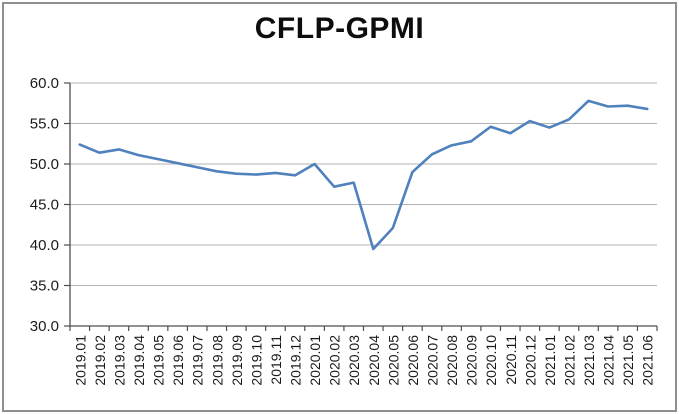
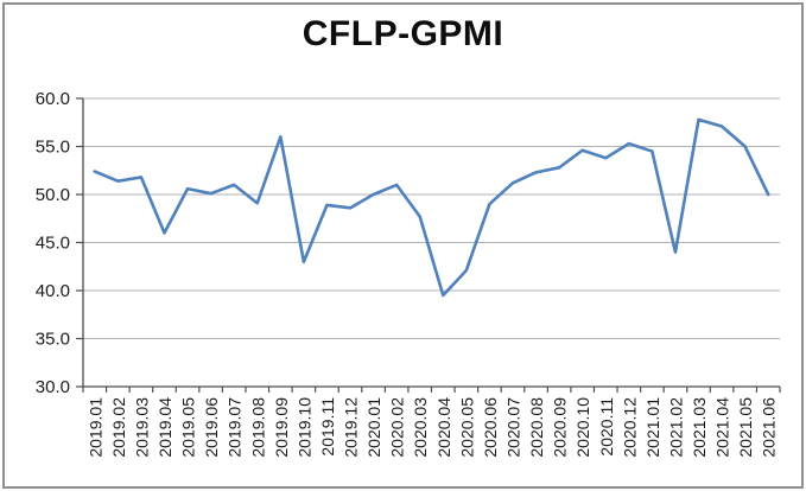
2019.04: 51 -> 46
2019.07: 50 -> 51
2019.09: 49 -> 56
2019.10: 49 -> 43
2020.02: 47 -> 51
2021.02: 56 -> 44
2021.05: 57 -> 55
2021.06: 57 -> 50
